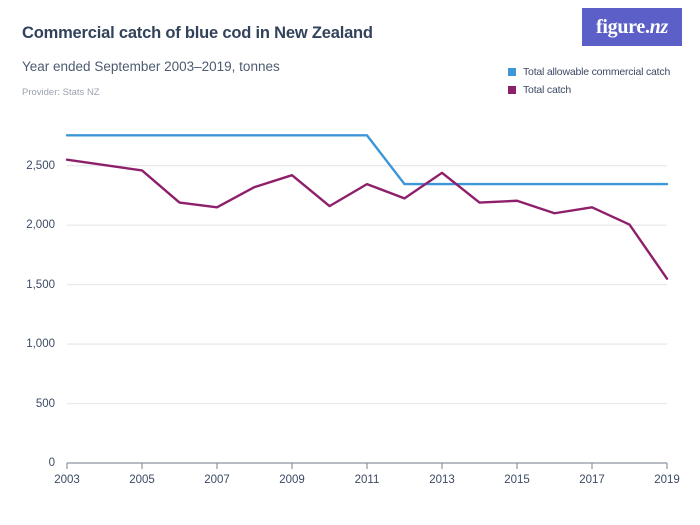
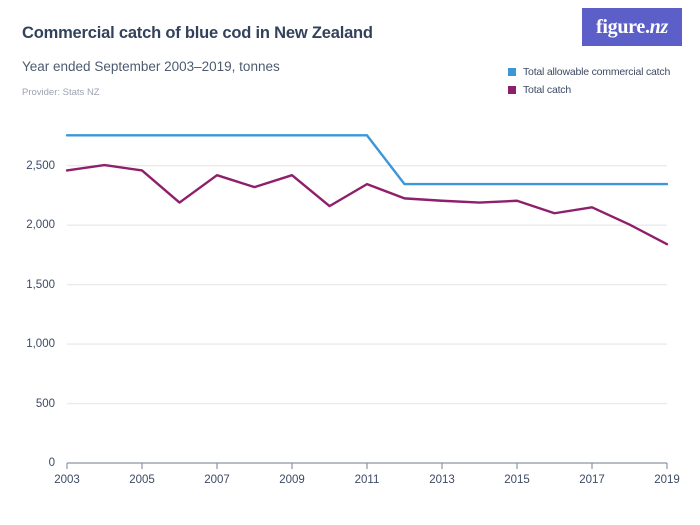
Total catch/2003: 2550 -> 2460
Total catch/2007: 2150 -> 2420
Total catch/2013: 2440 -> 2200
Total catch/2019: 1550 -> 1840
